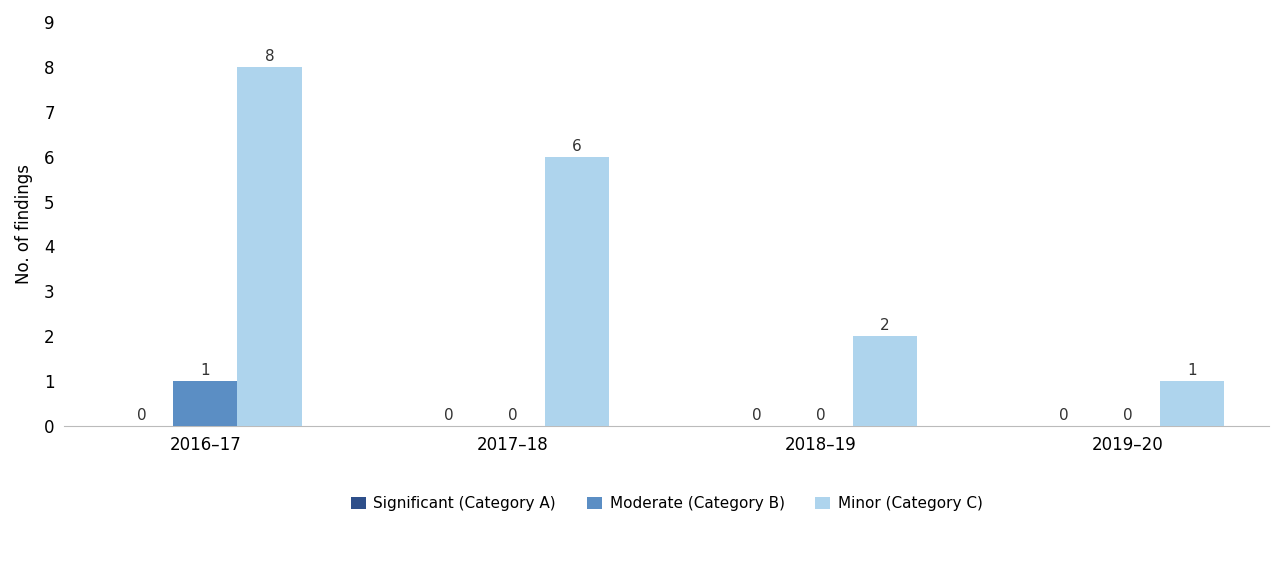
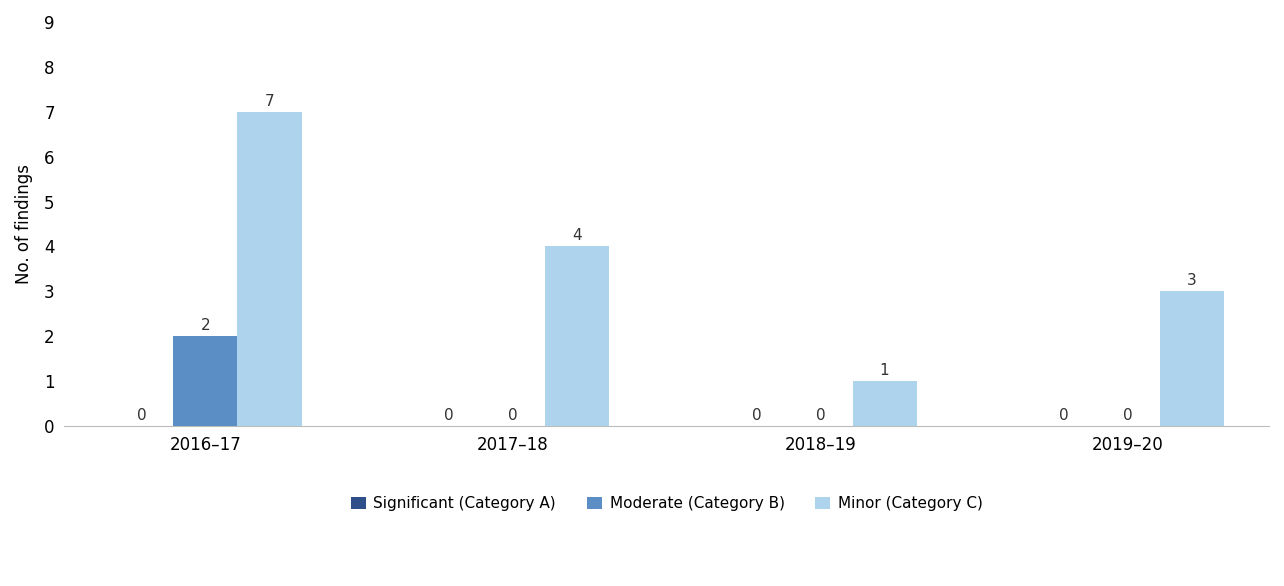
Moderate (Category B)/2016–17: 1 -> 2
Minor (Category C)/2016–17: 8 -> 7
Minor (Category C)/2017–18: 6 -> 4
Minor (Category C)/2018–19: 2 -> 1
Minor (Category C)/2019–20: 1 -> 3
